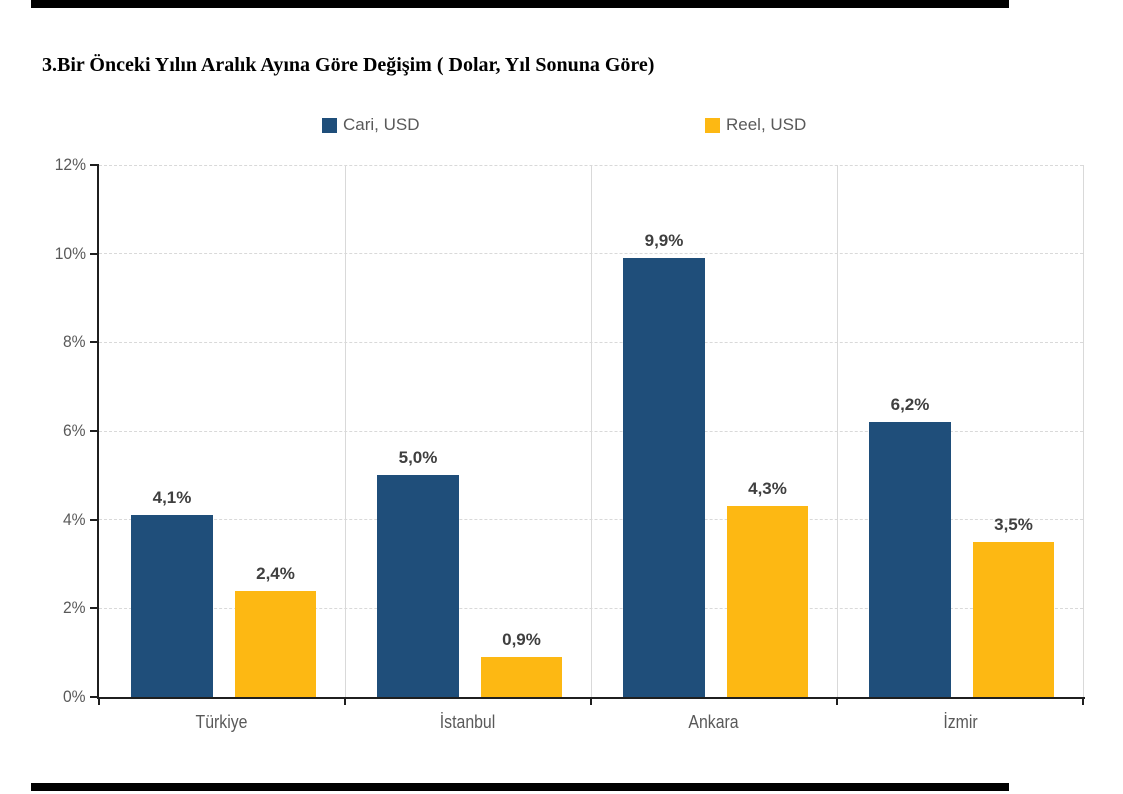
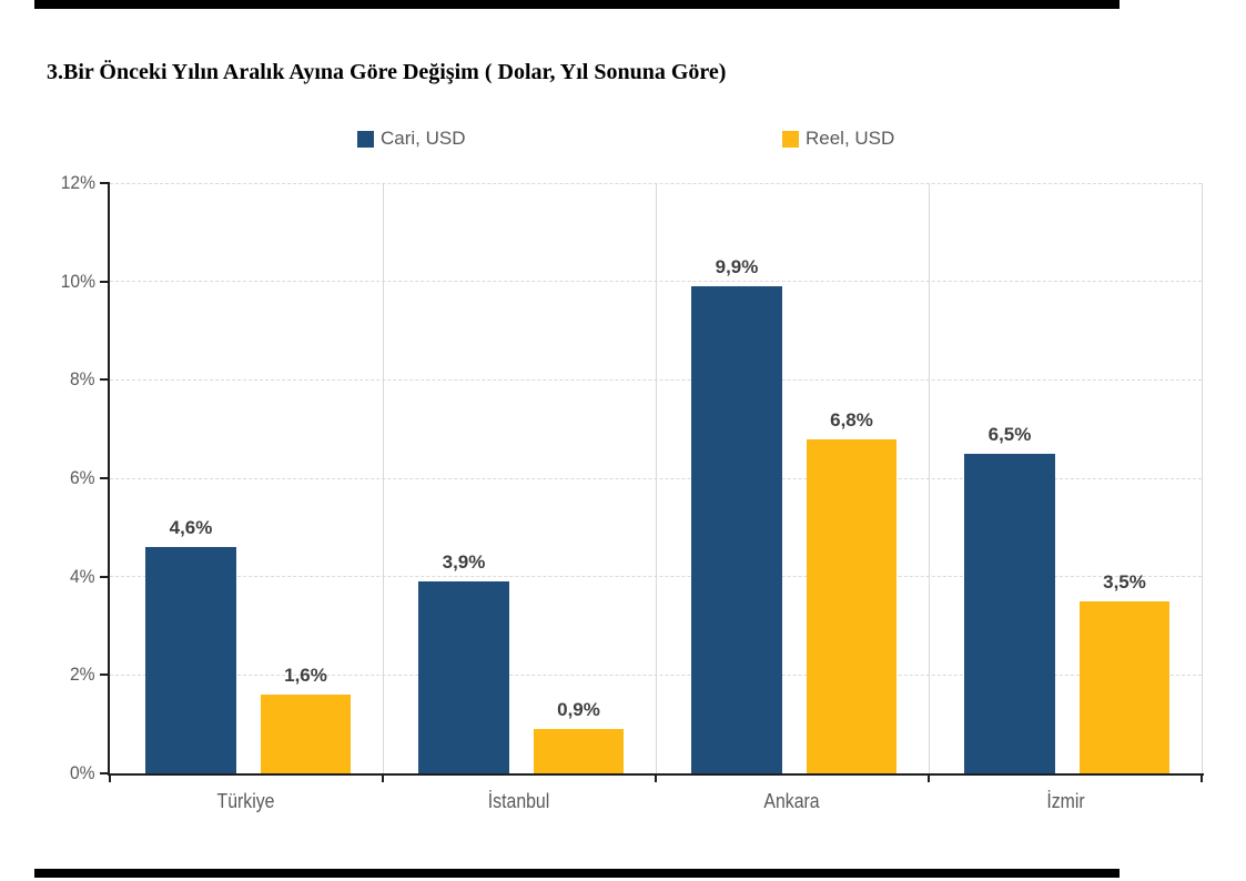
Cari, USD/Türkiye: 4,1% -> 4,6%
Reel, USD/Türkiye: 2,4% -> 1,6%
Cari, USD/İstanbul: 5,0% -> 3,9%
Reel, USD/Ankara: 4,3% -> 6,8%
Cari, USD/İzmir: 6,2% -> 6,5%
